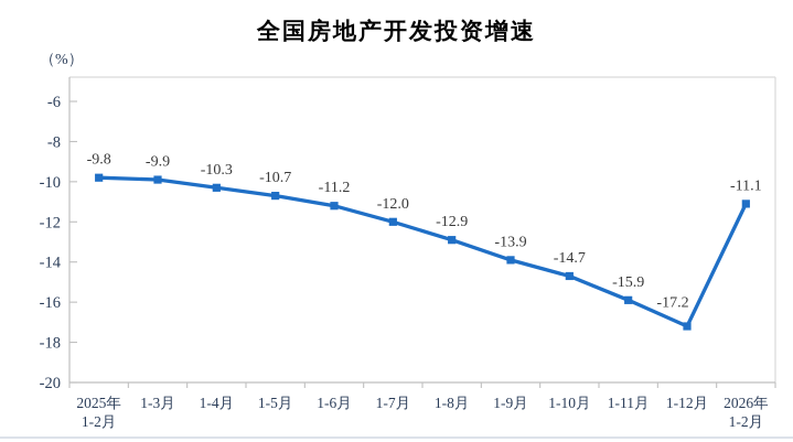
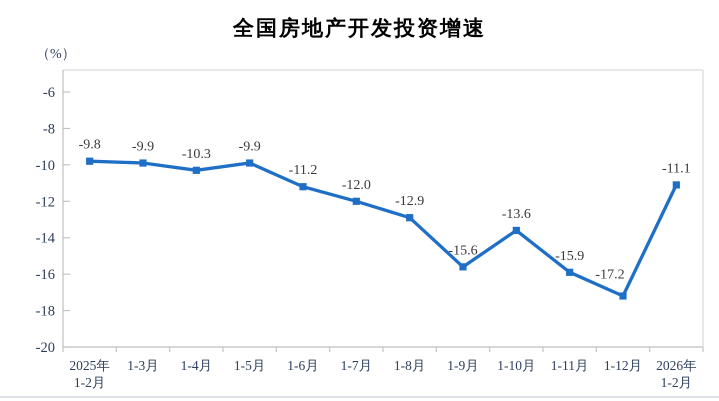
1-5月: -10.7 -> -9.9
1-9月: -13.9 -> -15.6
1-10月: -14.7 -> -13.6
